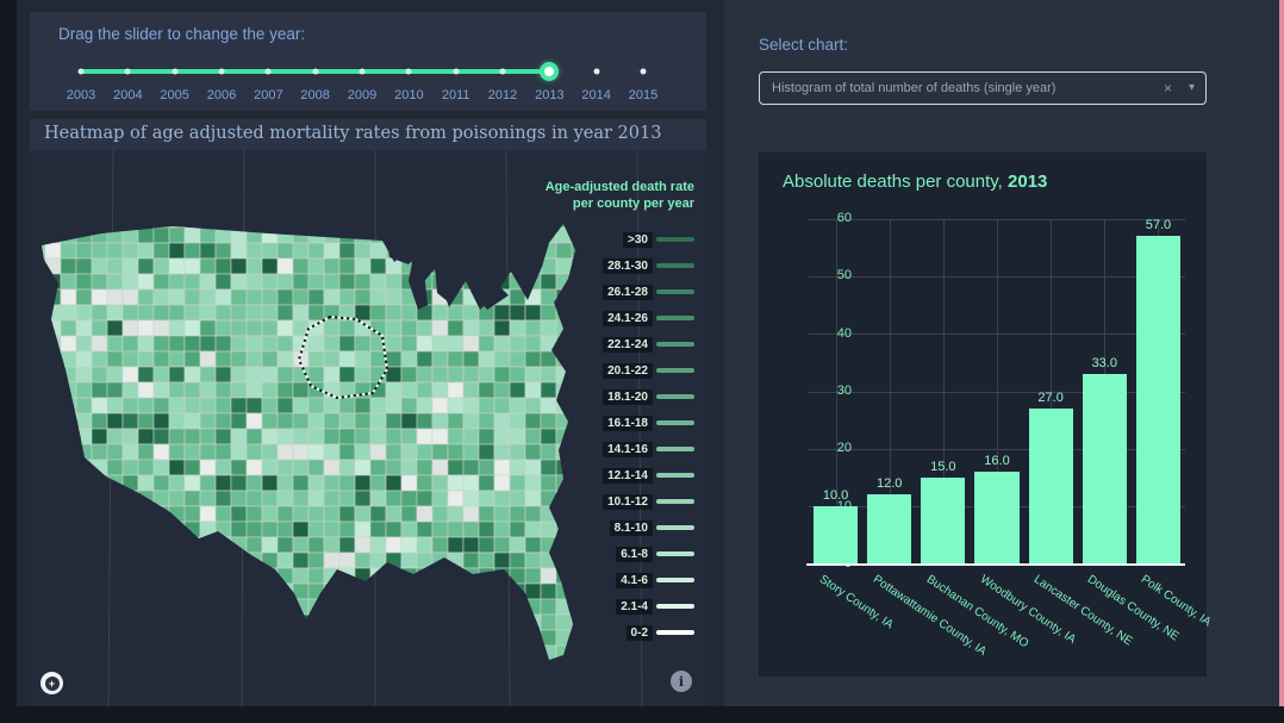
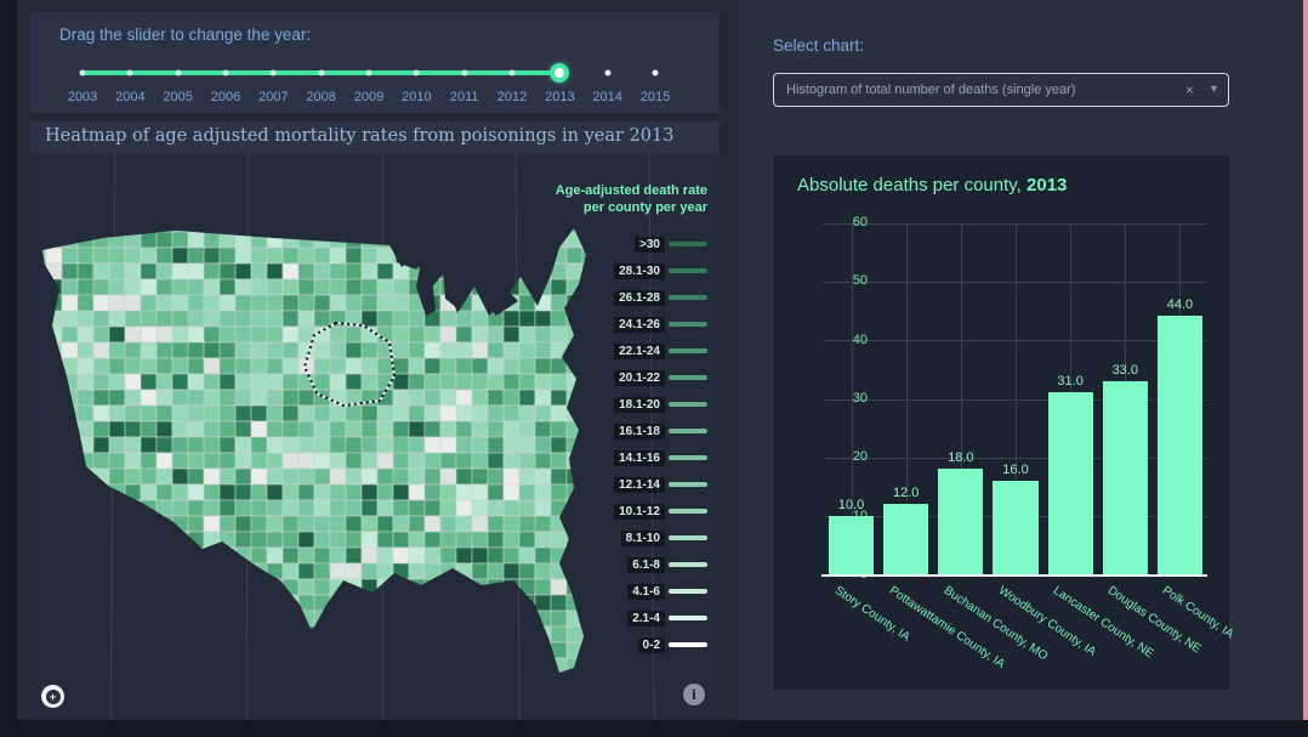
Buchanan County, MO: 15.0 -> 18.0
Lancaster County, NE: 27.0 -> 31.0
Polk County, IA: 57.0 -> 44.0
